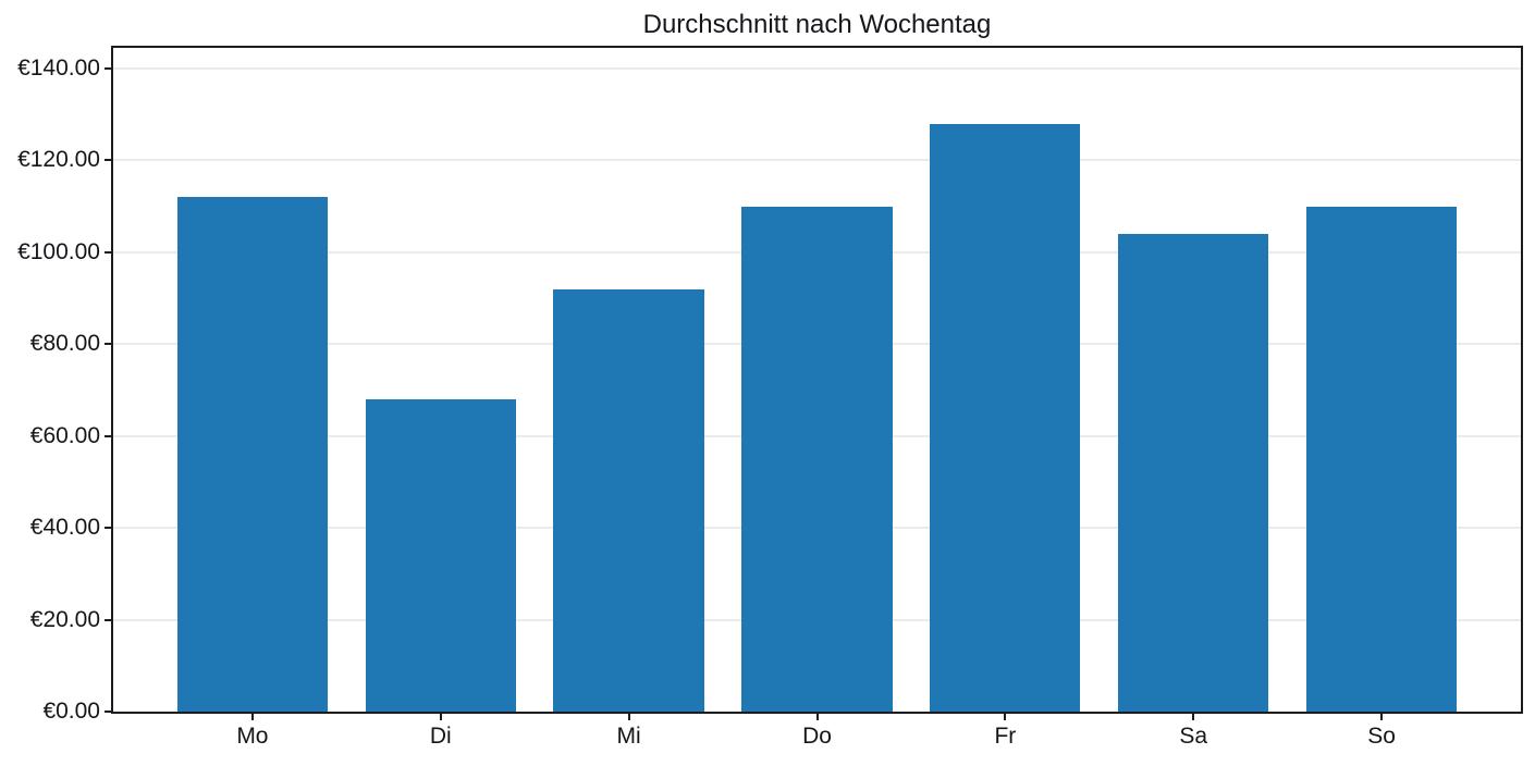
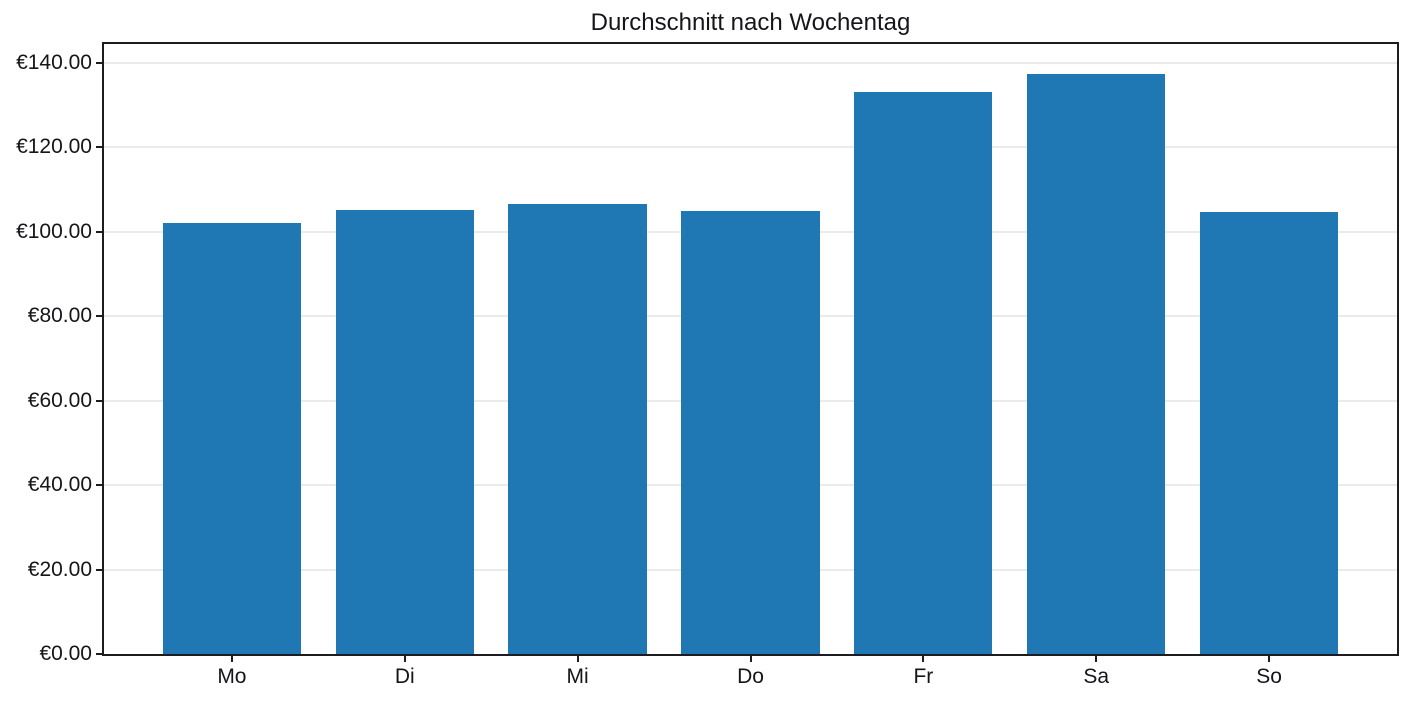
Mo: €112 -> €102
Di: €68 -> €105
Mi: €92 -> €107
Do: €110 -> €105
Fr: €128 -> €133
Sa: €104 -> €137
So: €110 -> €105
